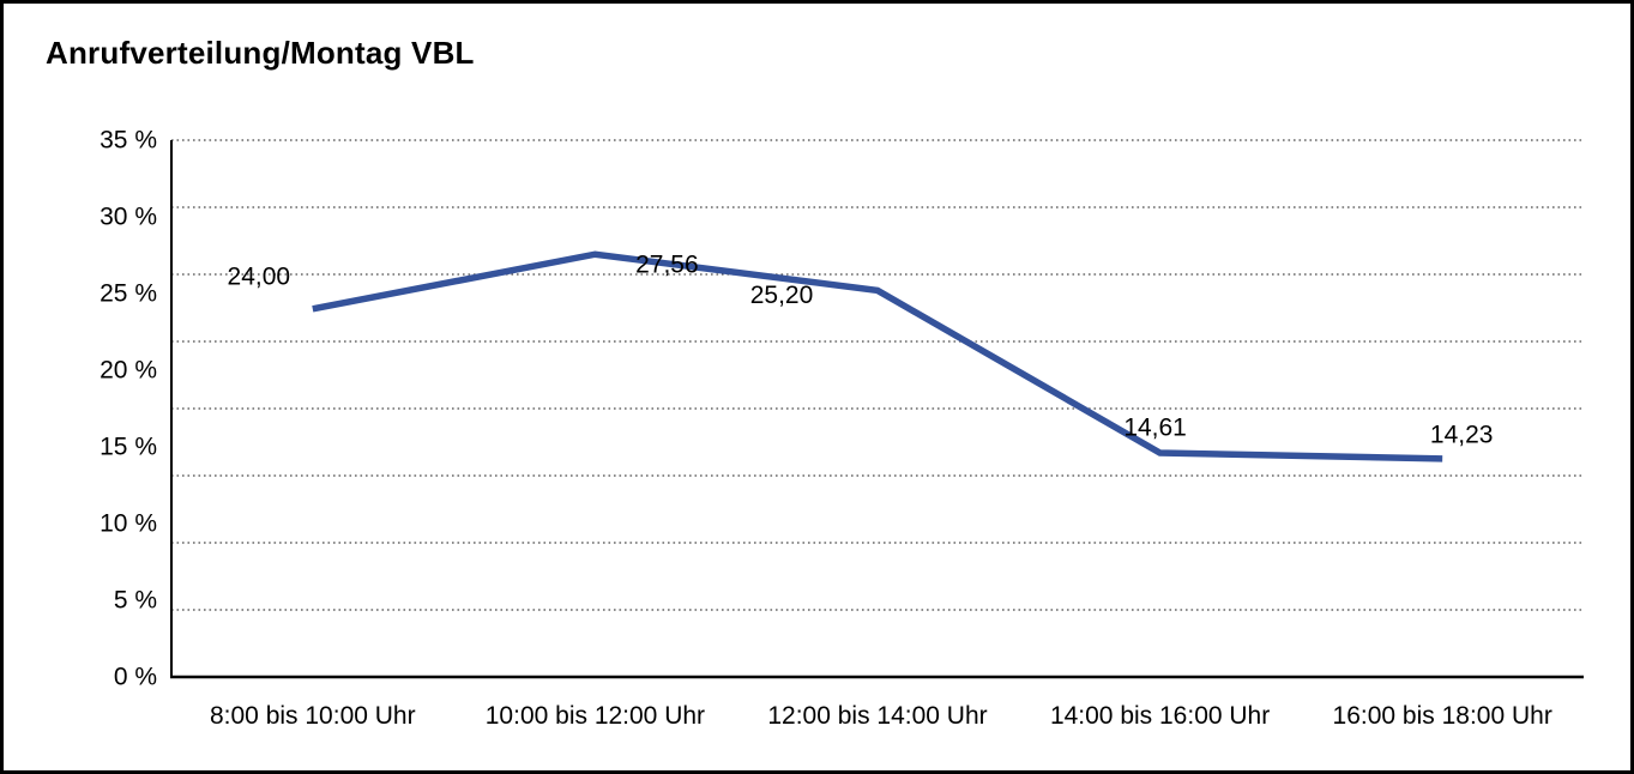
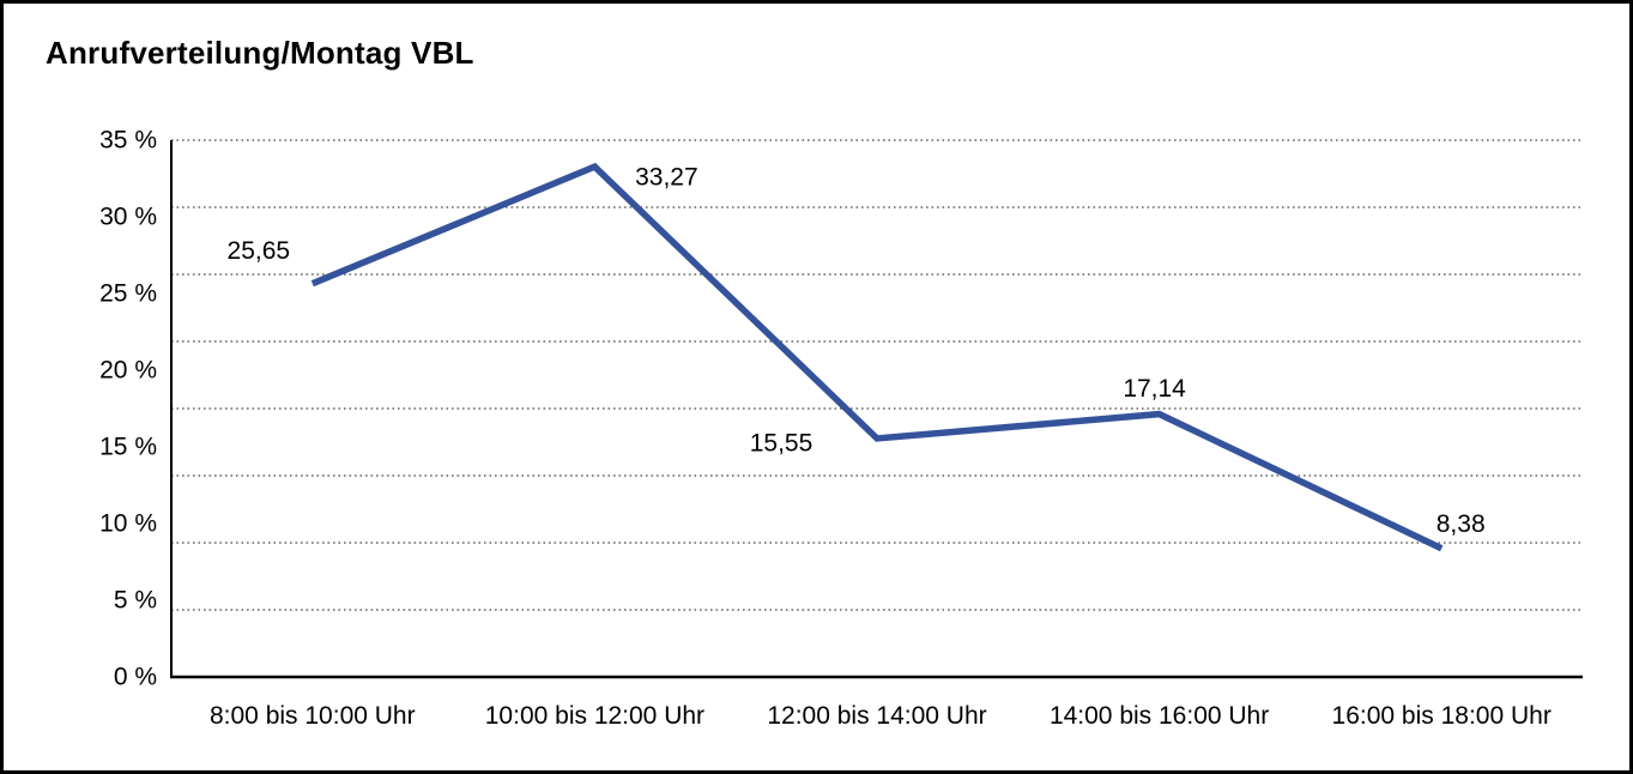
8:00 bis 10:00 Uhr: 24,00 -> 25,65
10:00 bis 12:00 Uhr: 27,56 -> 33,27
12:00 bis 14:00 Uhr: 25,20 -> 15,55
14:00 bis 16:00 Uhr: 14,61 -> 17,14
16:00 bis 18:00 Uhr: 14,23 -> 8,38
